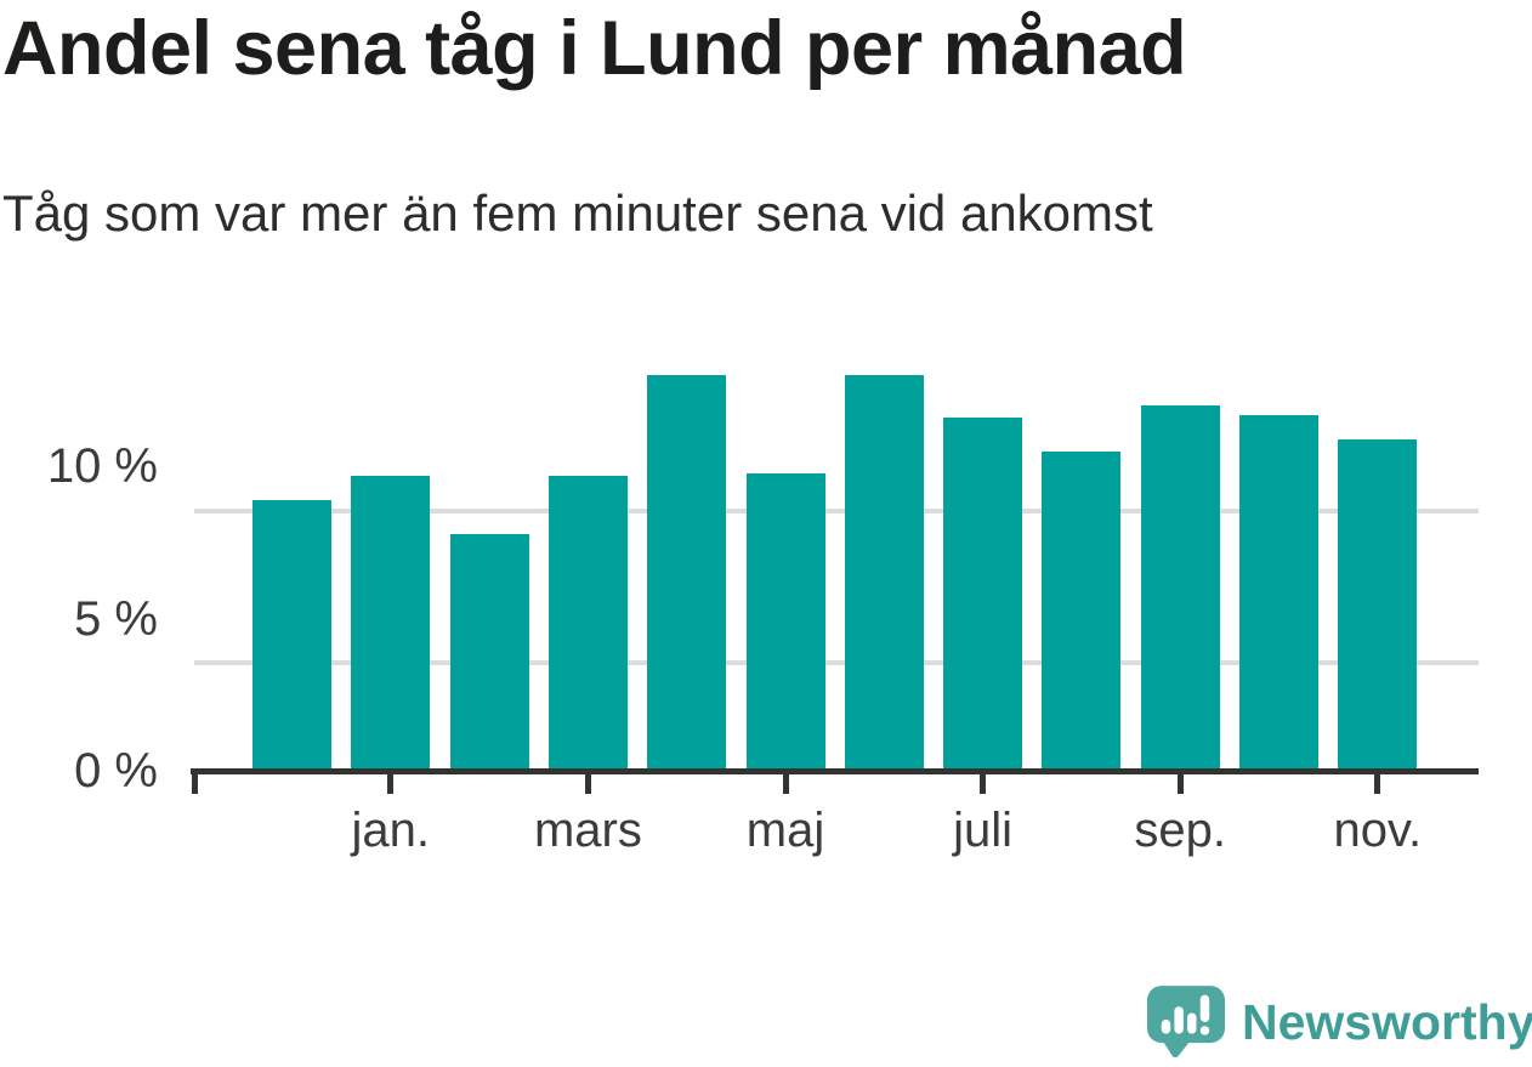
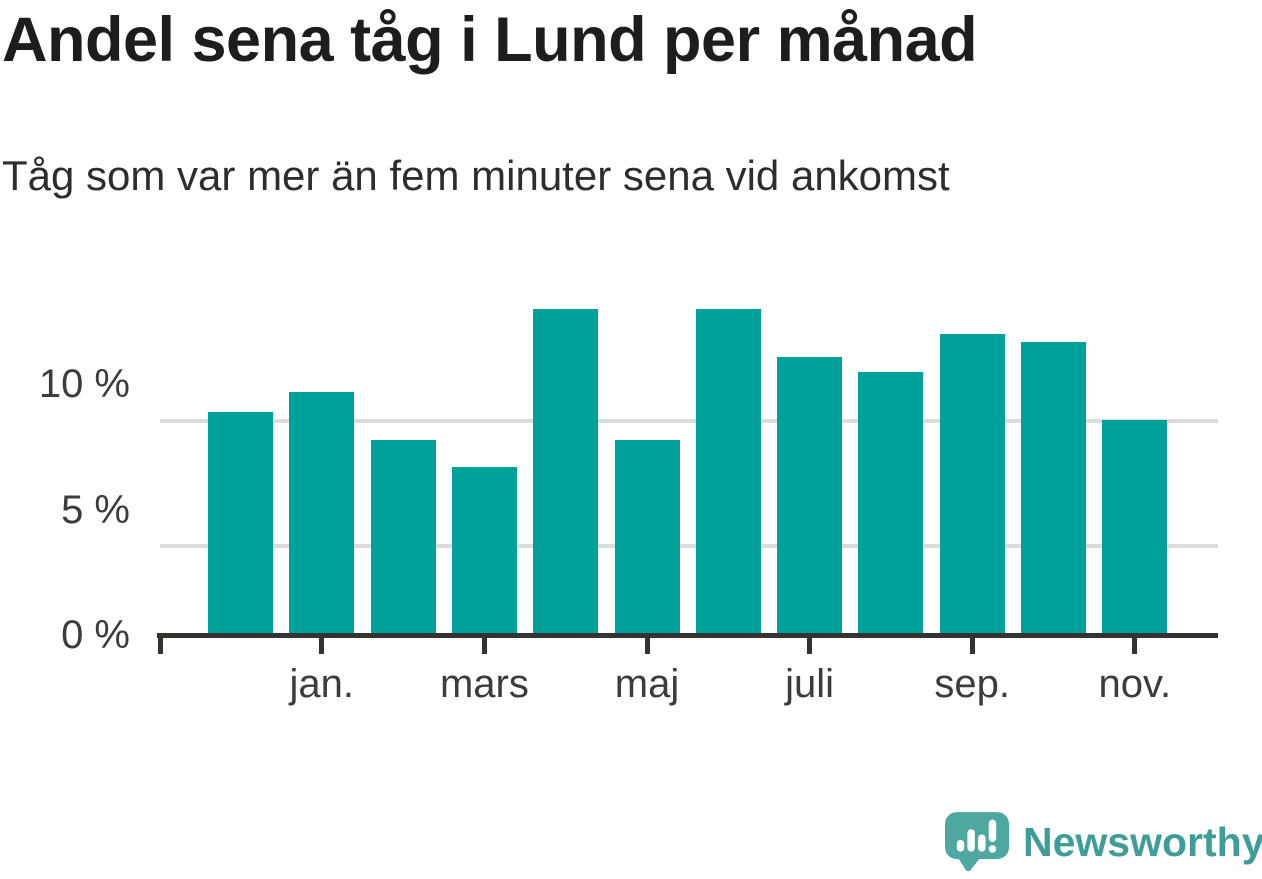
mars: 9.6% -> 6.6%
maj: 9.7% -> 7.7%
juli: 11.5% -> 11.0%
nov.: 10.8% -> 8.5%
